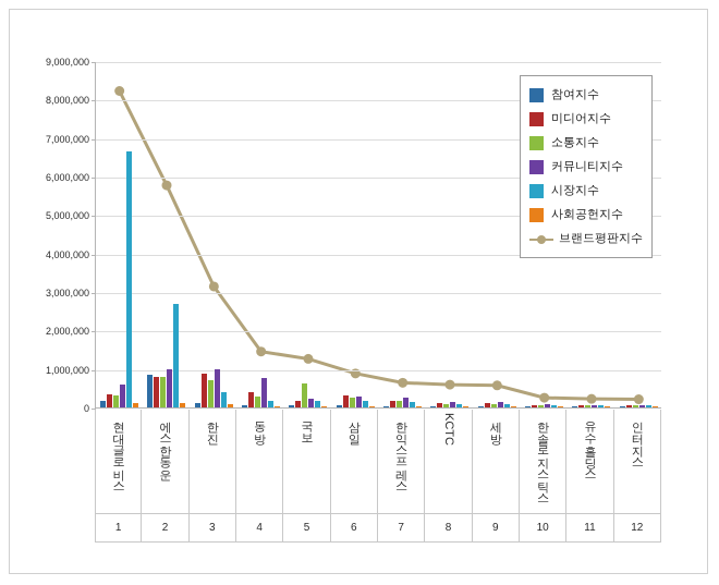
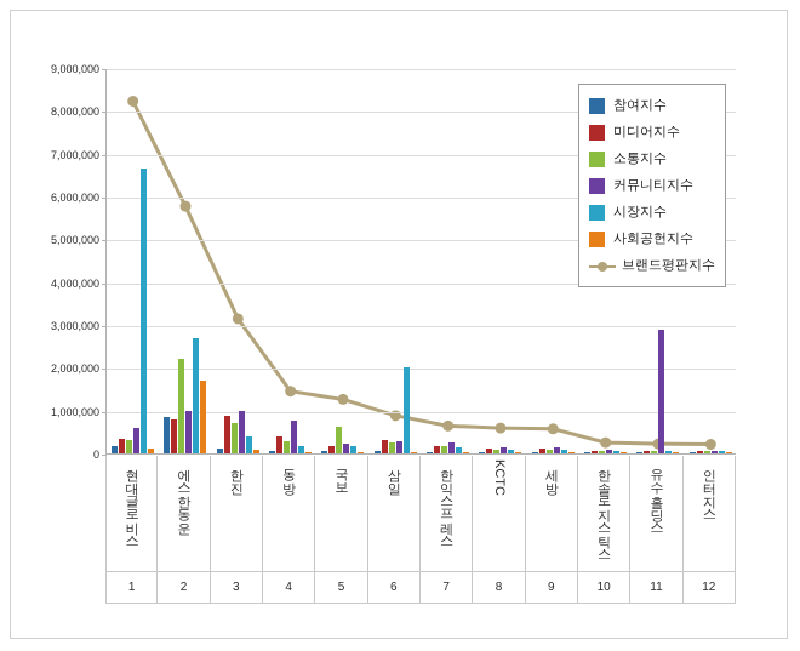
소통지수/에스한동운: 800000 -> 2200000
사회공헌지수/에스한동운: 100000 -> 1700000
시장지수/삼일: 200000 -> 2000000
커뮤니티지수/유수홀딩스: 100000 -> 2900000
